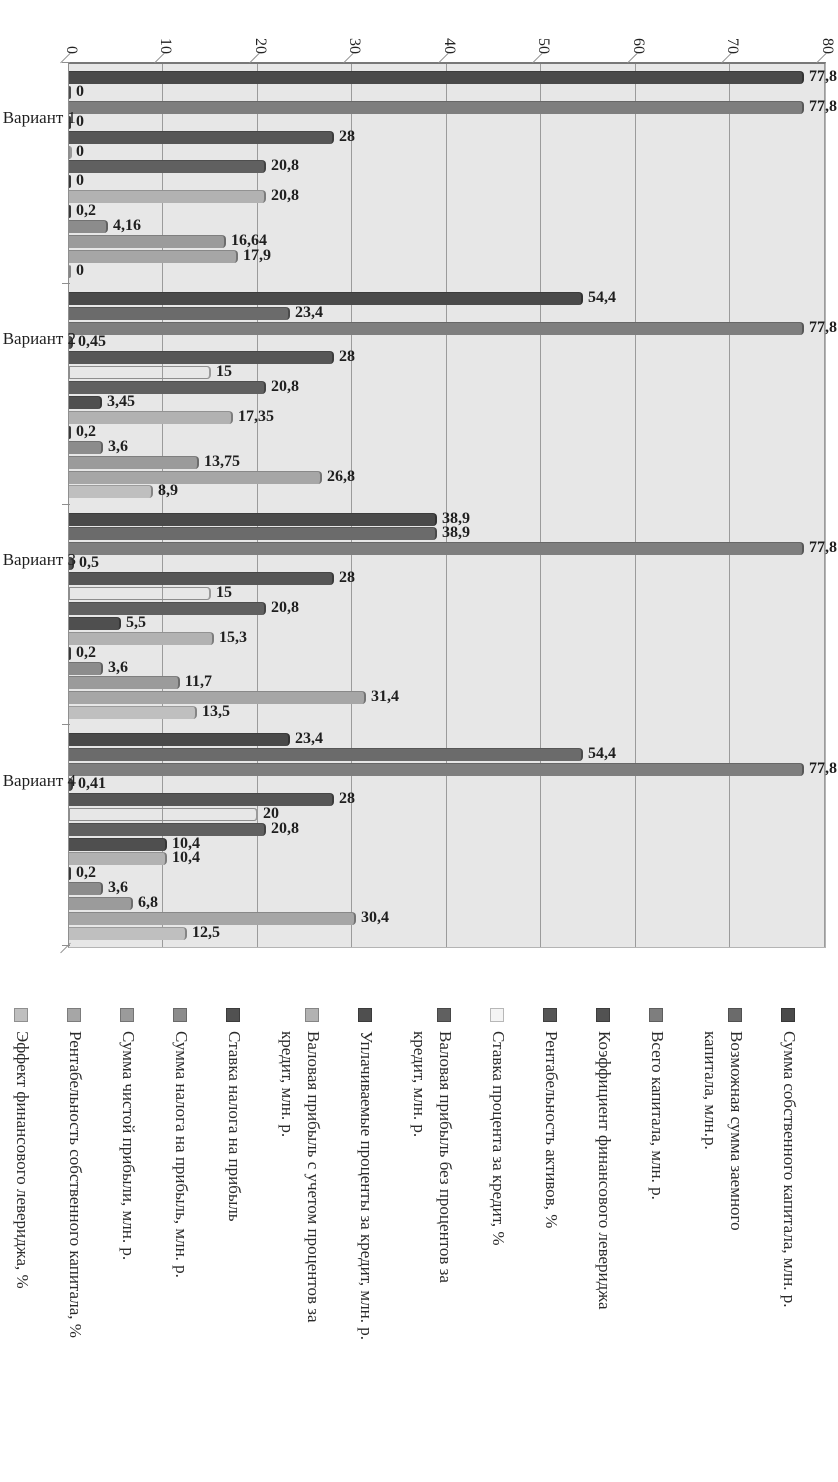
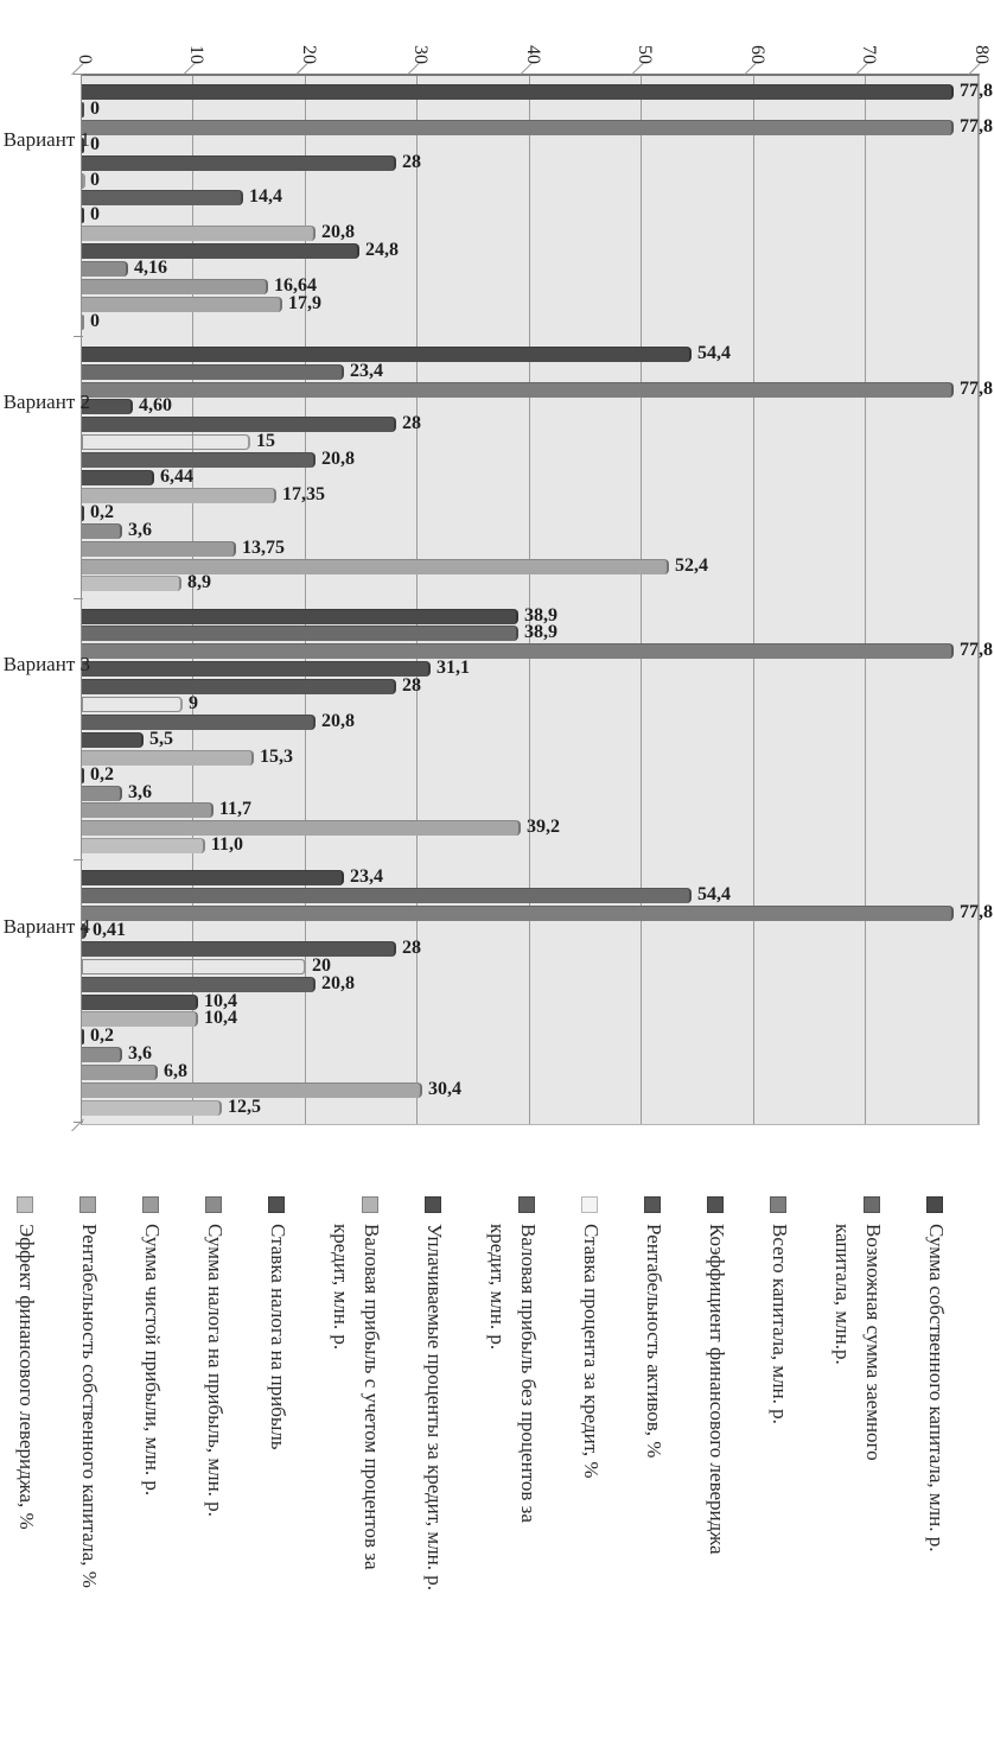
Валовая прибыль без процентов за кредит, млн. р./Вариант 1: 20,8 -> 14,4
Ставка налога на прибыль/Вариант 1: 0,2 -> 24,8
Коэффициент финансового левериджа/Вариант 2: 0,45 -> 4,60
Уплачиваемые проценты за кредит, млн. р./Вариант 2: 3,45 -> 6,44
Рентабельность собственного капитала, %/Вариант 2: 26,8 -> 52,4
Коэффициент финансового левериджа/Вариант 3: 0,5 -> 31,1
Ставка процента за кредит, %/Вариант 3: 15 -> 9
Рентабельность собственного капитала, %/Вариант 3: 31,4 -> 39,2
Эффект финансового левериджа, %/Вариант 3: 13,5 -> 11,0
